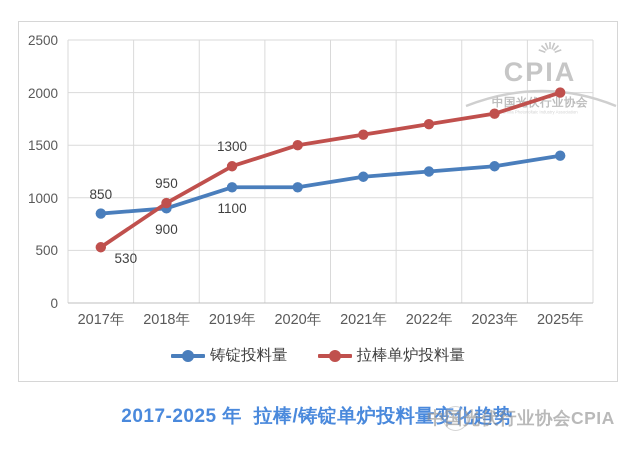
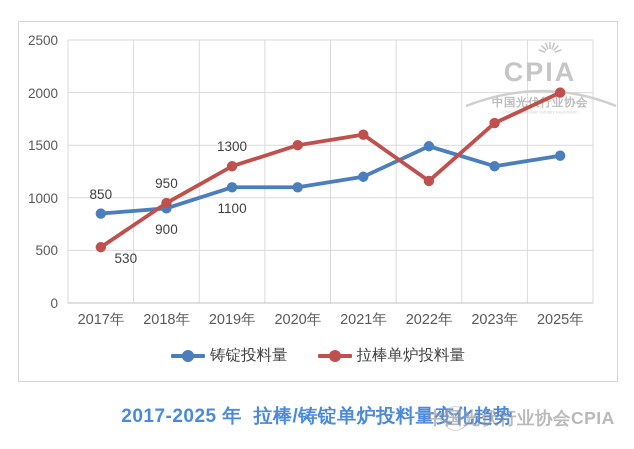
铸锭投料量/2022年: 1250 -> 1490
拉棒单炉投料量/2022年: 1700 -> 1160
拉棒单炉投料量/2023年: 1800 -> 1710
